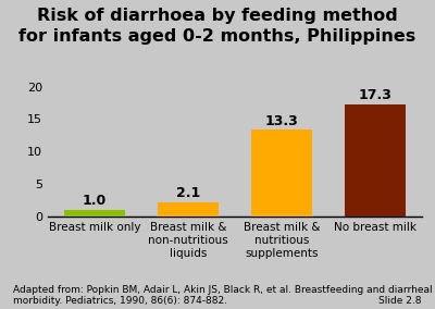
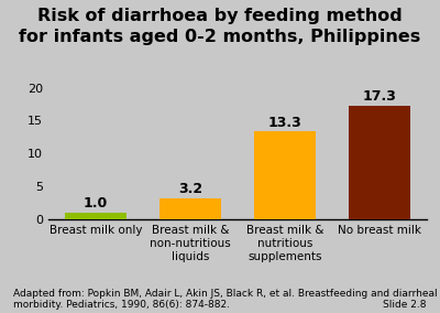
Breast milk & non-nutritious liquids: 2.1 -> 3.2
